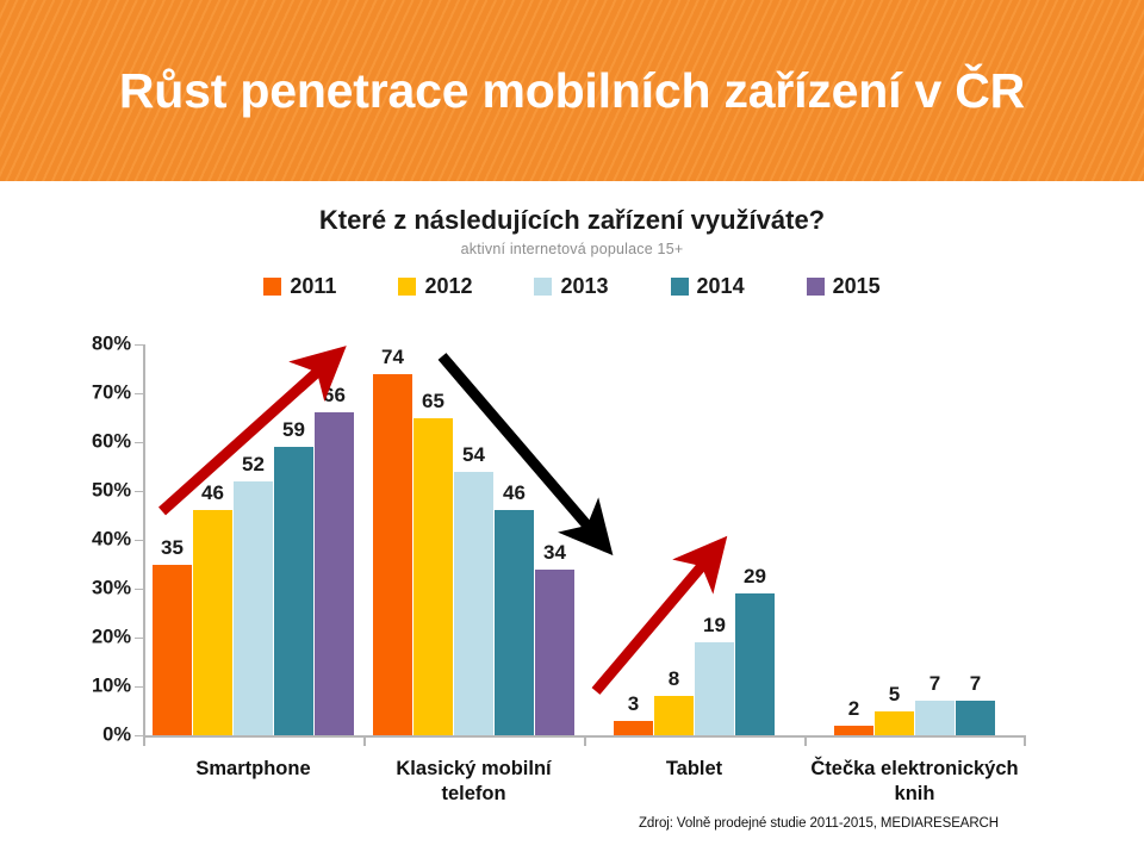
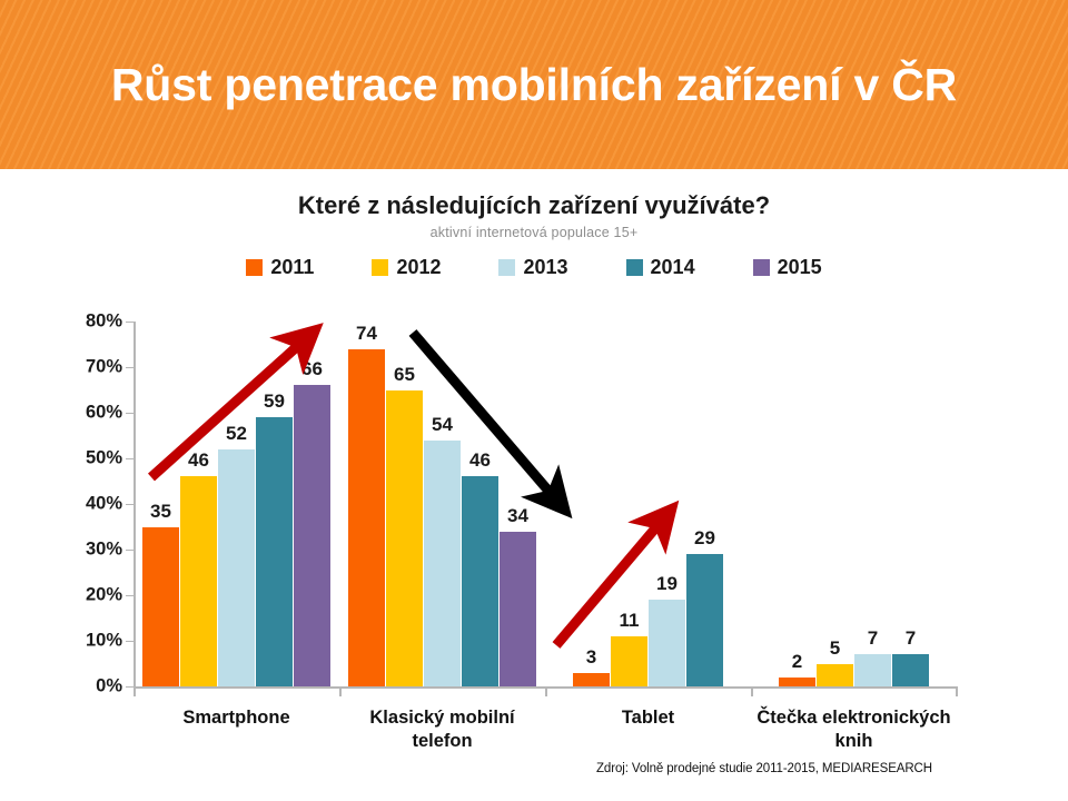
2012/Tablet: 8 -> 11
